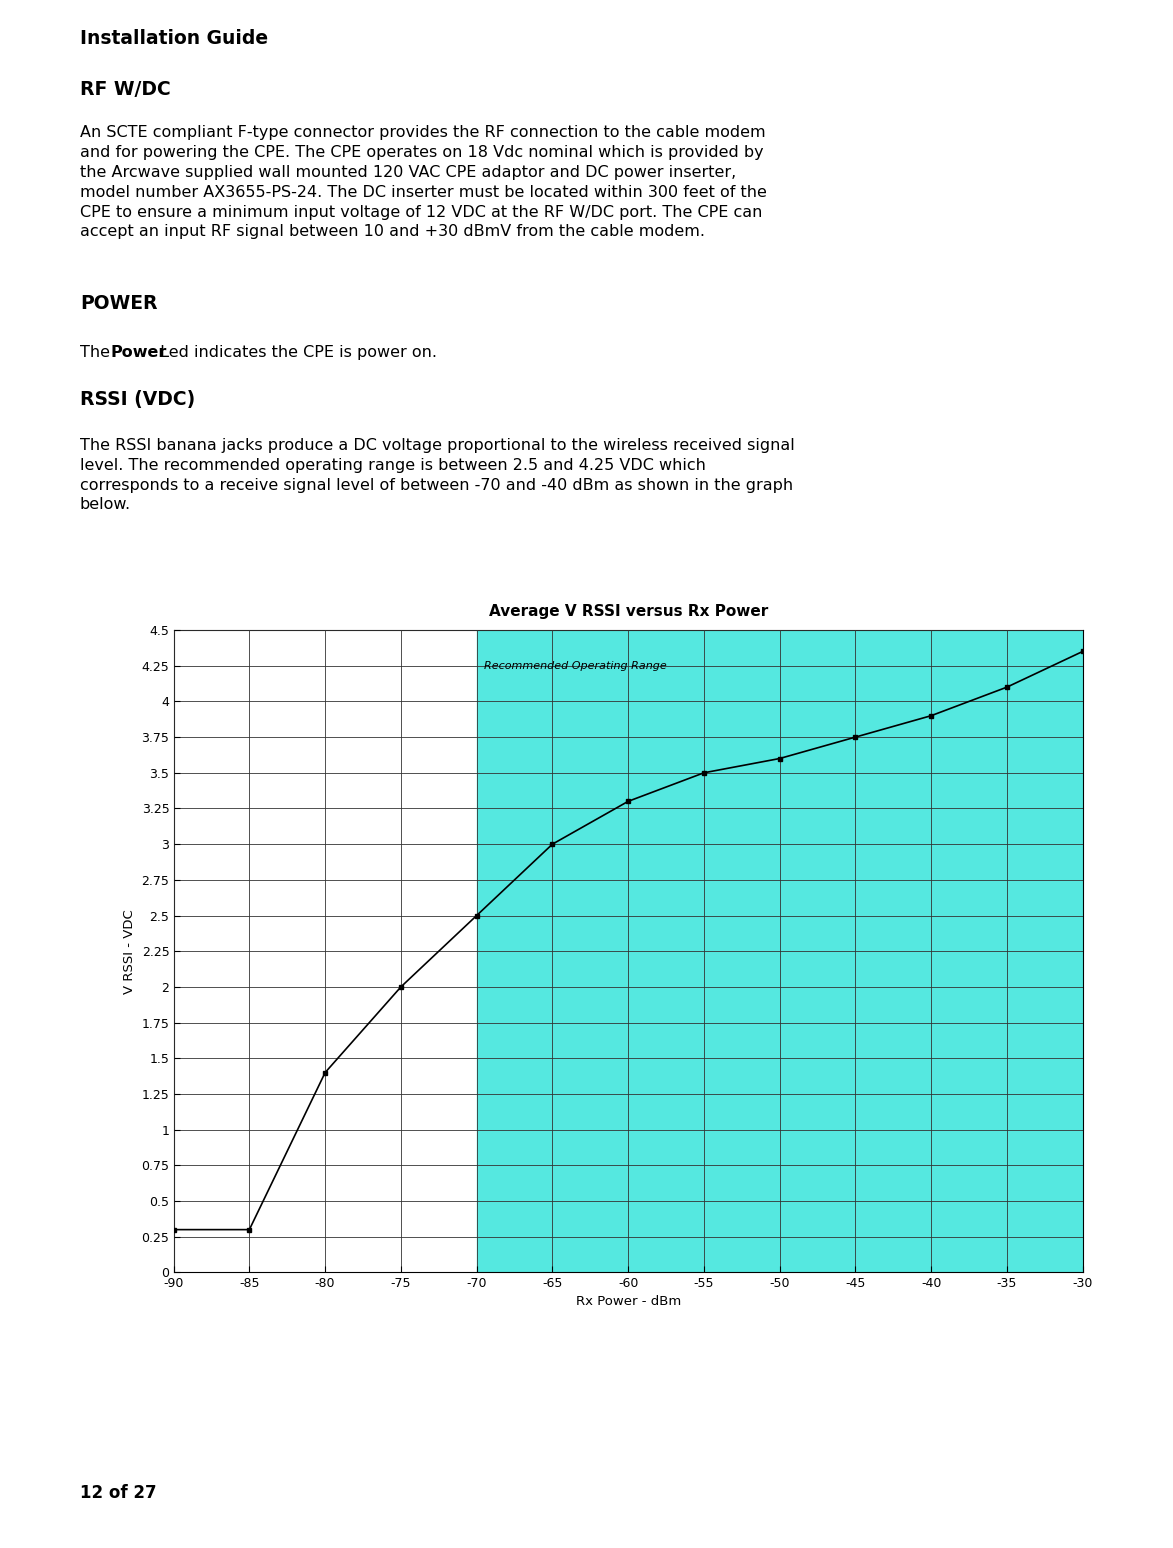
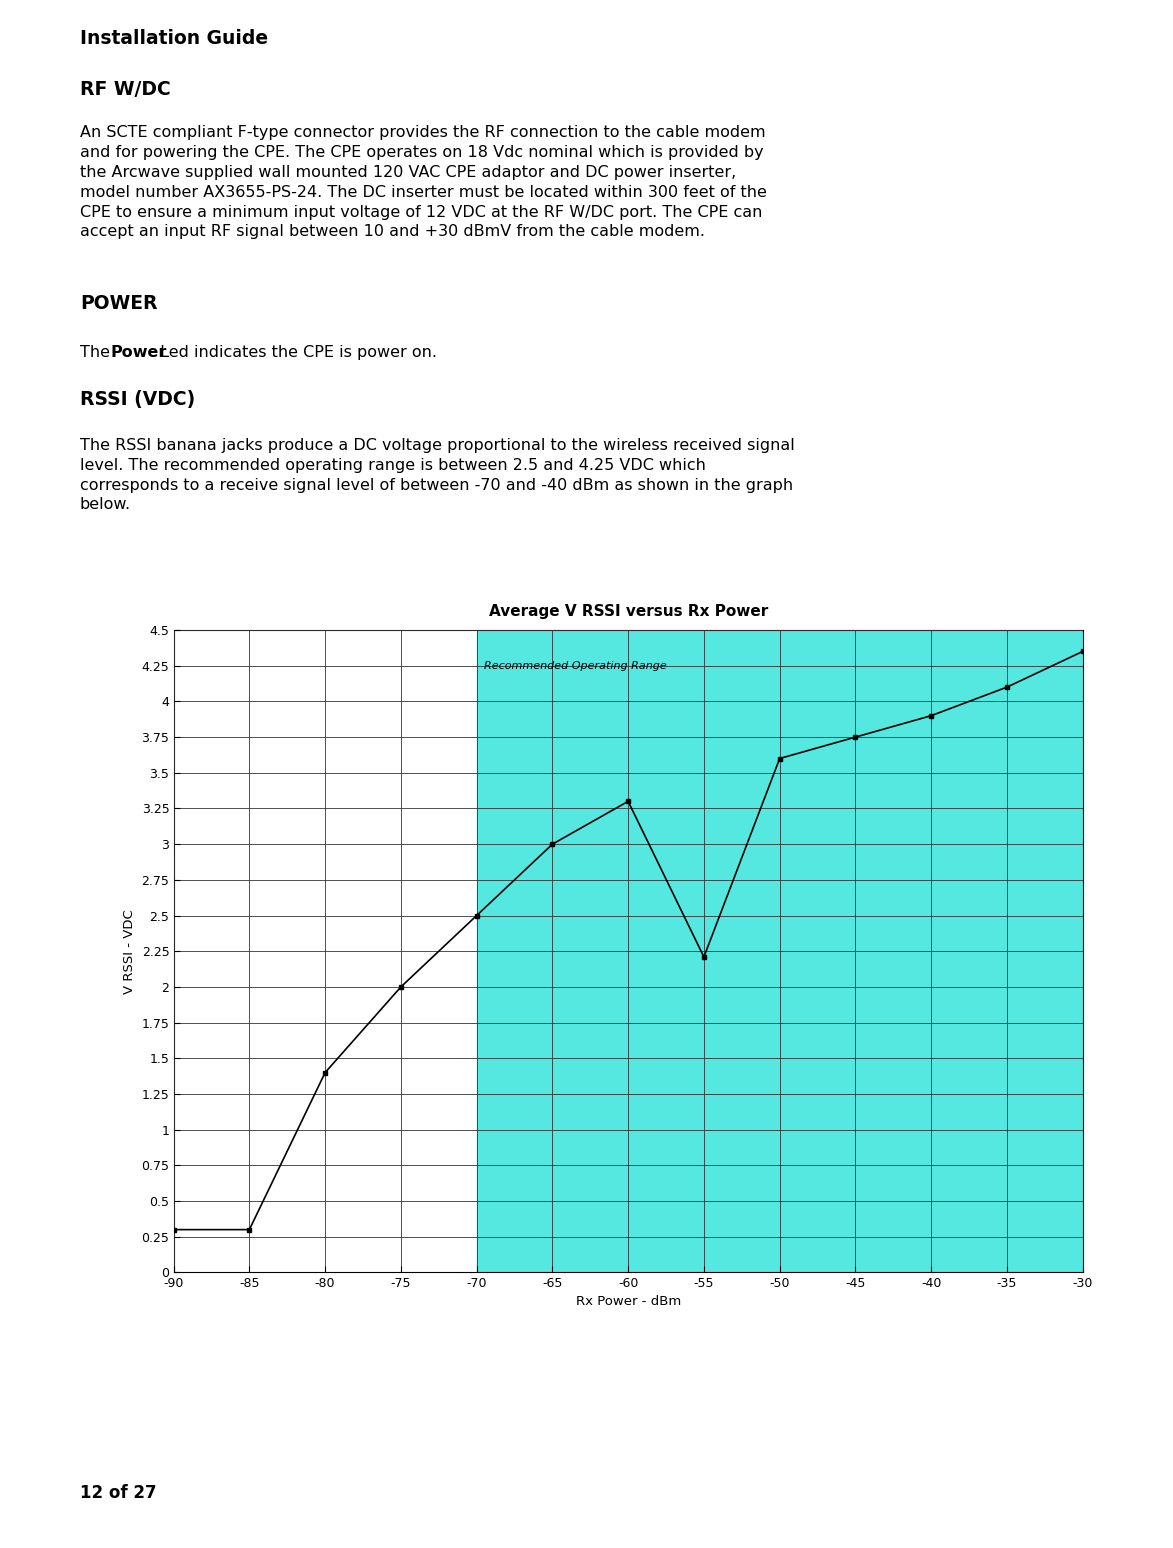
-55: 3.50 -> 2.21
